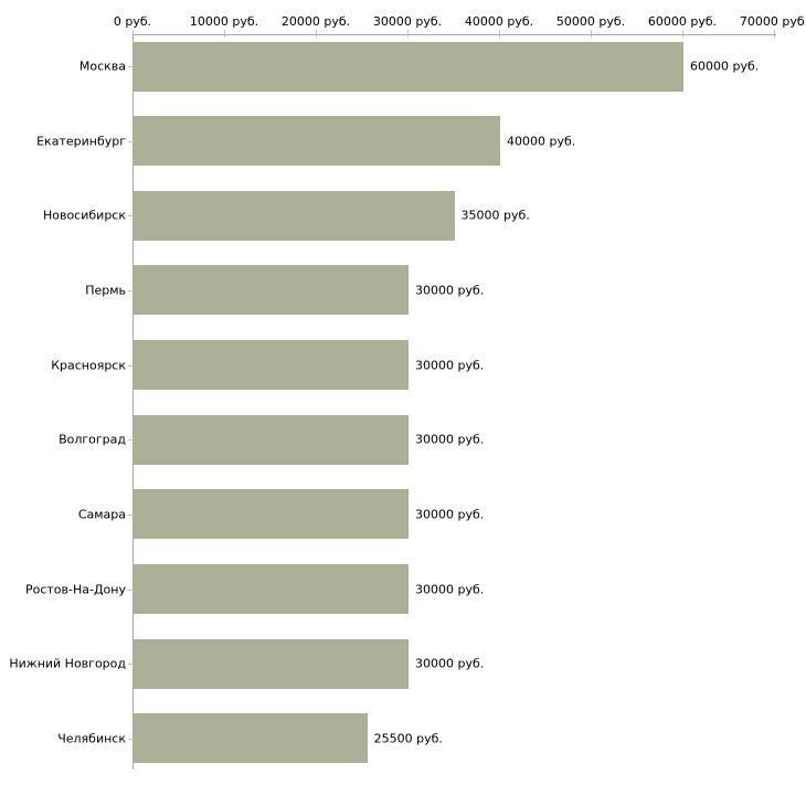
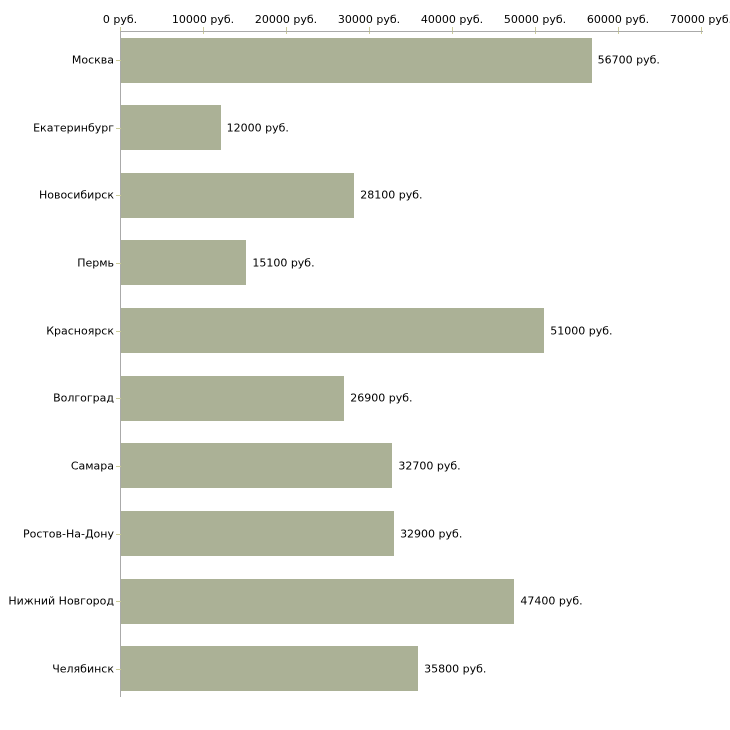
Москва: 60000 -> 56700
Екатеринбург: 40000 -> 12000
Новосибирск: 35000 -> 28100
Пермь: 30000 -> 15100
Красноярск: 30000 -> 51000
Волгоград: 30000 -> 26900
Самара: 30000 -> 32700
Ростов-На-Дону: 30000 -> 32900
Нижний Новгород: 30000 -> 47400
Челябинск: 25500 -> 35800
